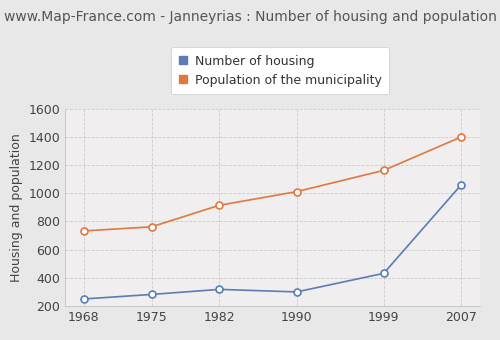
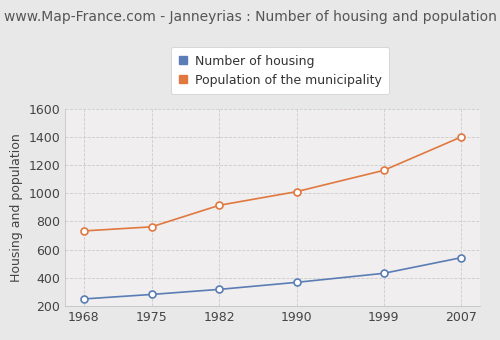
Number of housing/1990: 300 -> 370
Number of housing/2007: 1060 -> 540
